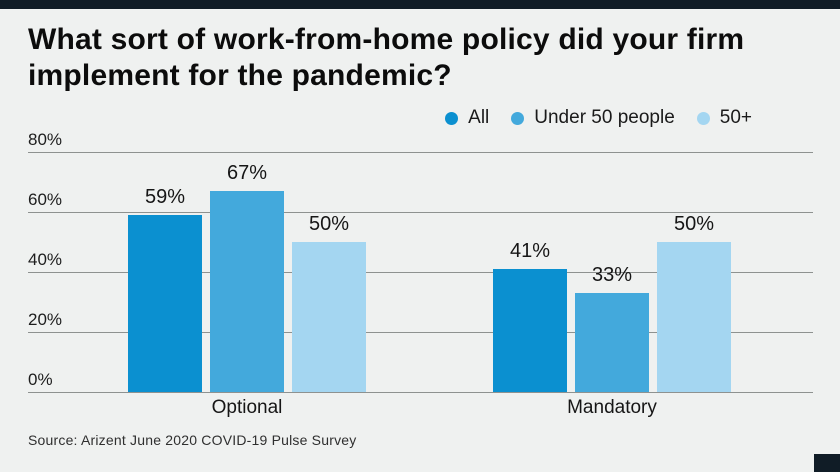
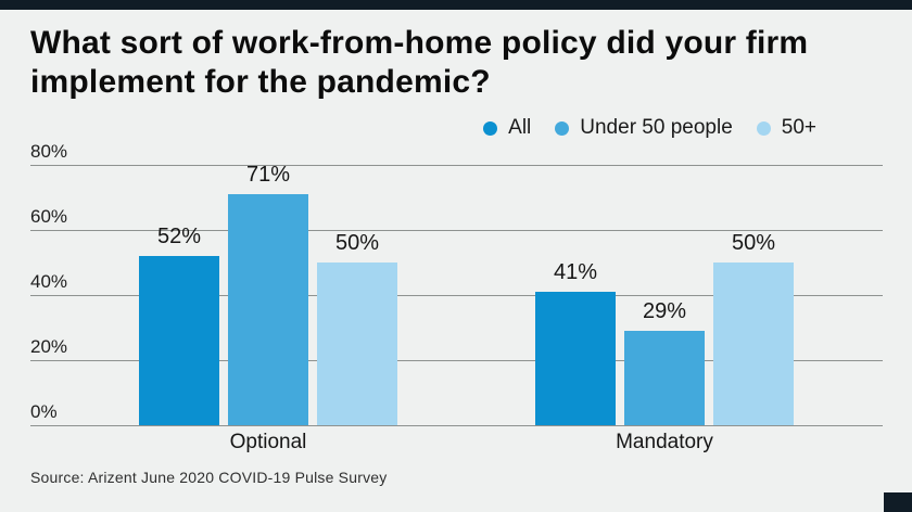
All/Optional: 59% -> 52%
Under 50 people/Optional: 67% -> 71%
Under 50 people/Mandatory: 33% -> 29%
